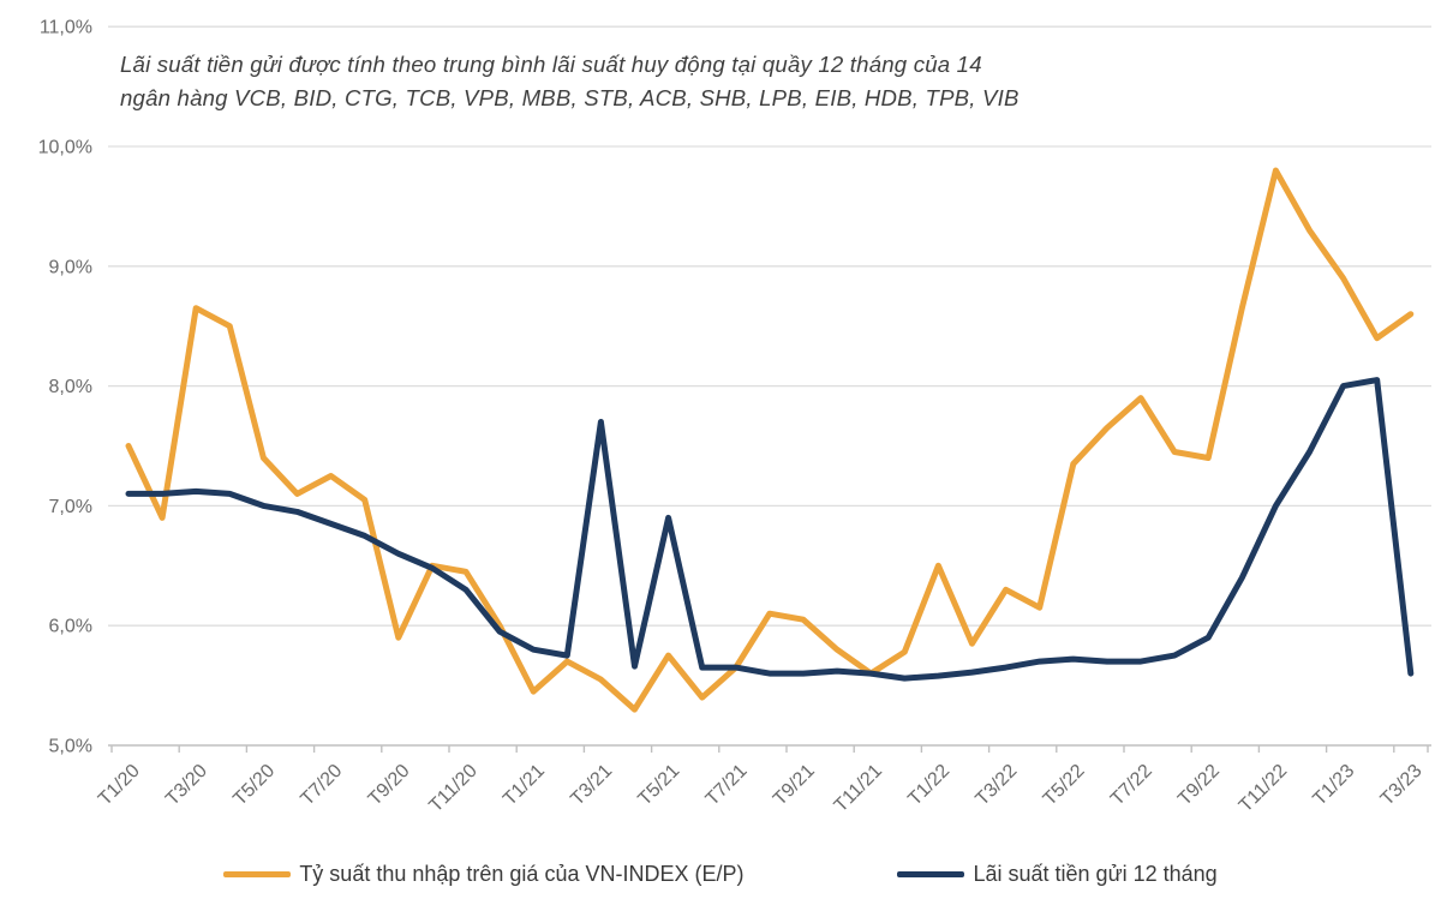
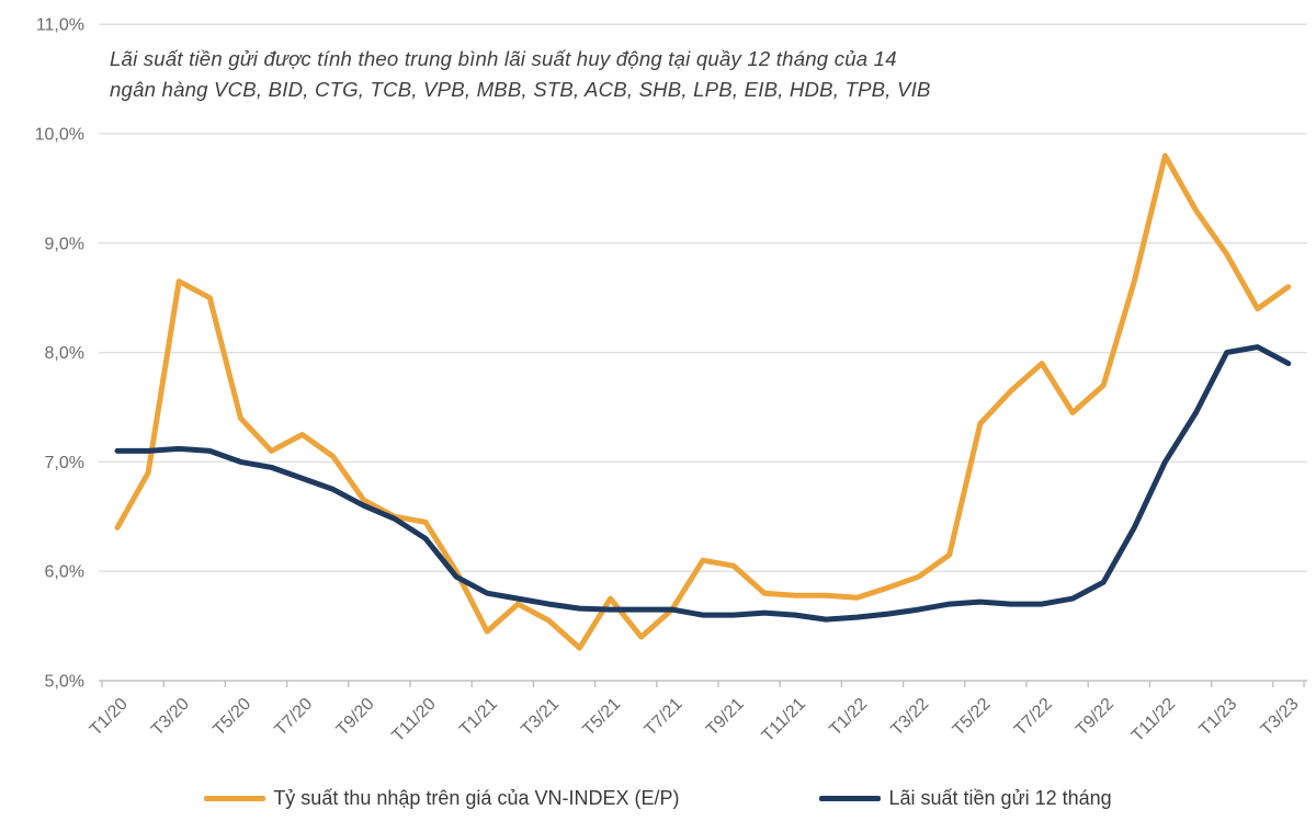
Tỷ suất thu nhập trên giá của VN-INDEX (E/P)/T1/20: 7,5% -> 6,4%
Tỷ suất thu nhập trên giá của VN-INDEX (E/P)/T9/20: 5,9% -> 6,7%
Lãi suất tiền gửi 12 tháng/T3/21: 7,7% -> 5,7%
Lãi suất tiền gửi 12 tháng/T5/21: 6,9% -> 5,7%
Tỷ suất thu nhập trên giá của VN-INDEX (E/P)/T11/21: 5,6% -> 5,8%
Tỷ suất thu nhập trên giá của VN-INDEX (E/P)/T1/22: 6,5% -> 5,8%
Tỷ suất thu nhập trên giá của VN-INDEX (E/P)/T3/22: 6,3% -> 6,0%
Tỷ suất thu nhập trên giá của VN-INDEX (E/P)/T9/22: 7,4% -> 7,7%
Lãi suất tiền gửi 12 tháng/T3/23: 5,6% -> 7,9%
